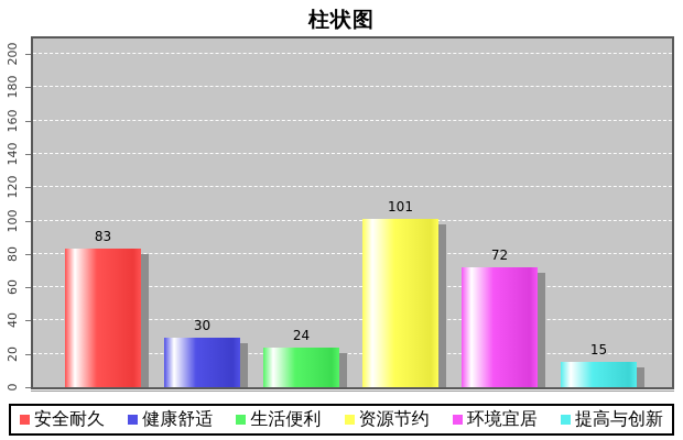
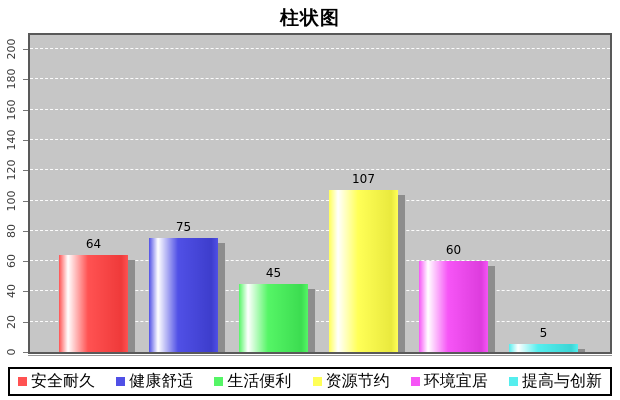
安全耐久: 83 -> 64
健康舒适: 30 -> 75
生活便利: 24 -> 45
资源节约: 101 -> 107
环境宜居: 72 -> 60
提高与创新: 15 -> 5
